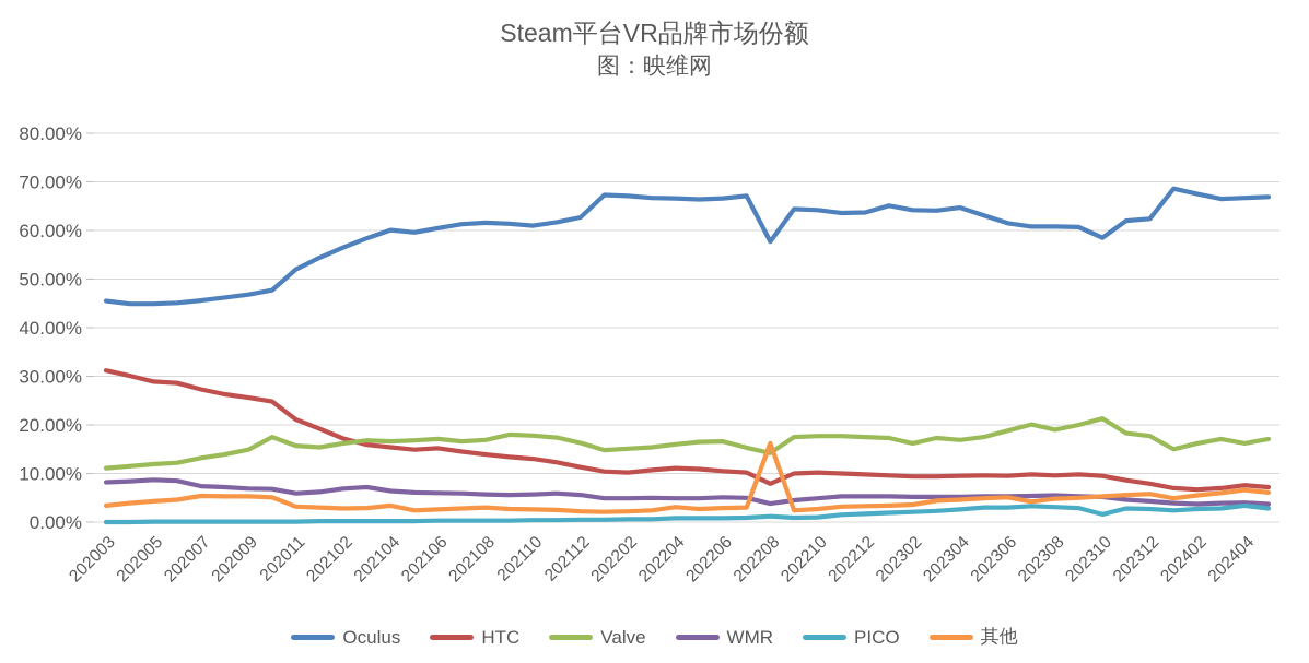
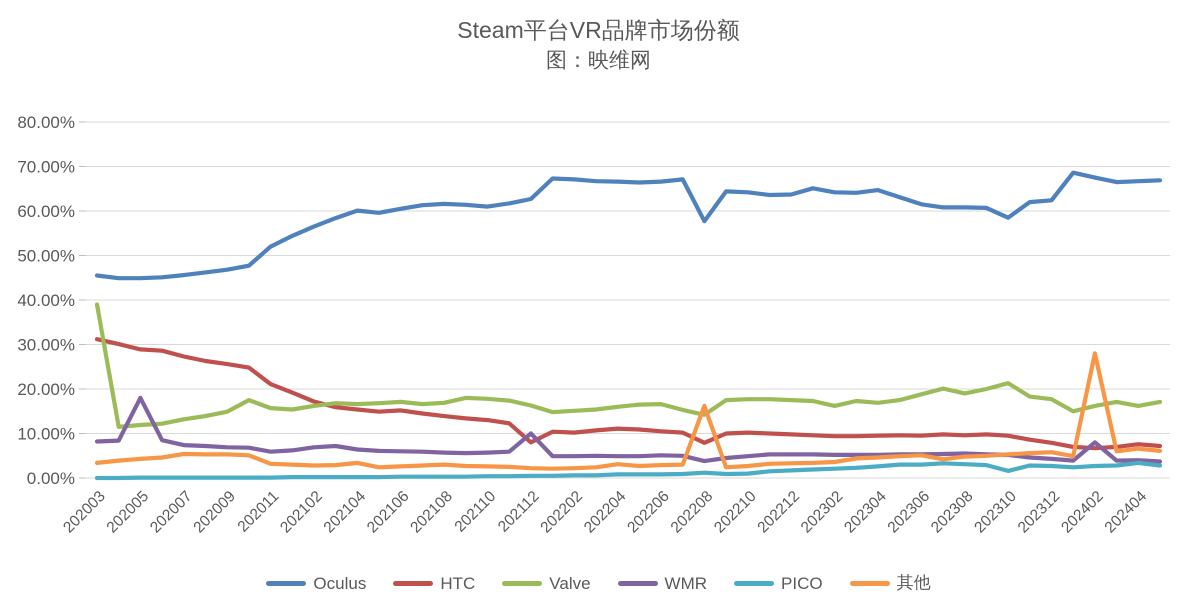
Valve/202003: 11% -> 39%
WMR/202005: 9% -> 18%
HTC/202112: 11% -> 8%
WMR/202112: 6% -> 10%
WMR/202402: 4% -> 8%
其他/202402: 6% -> 28%
